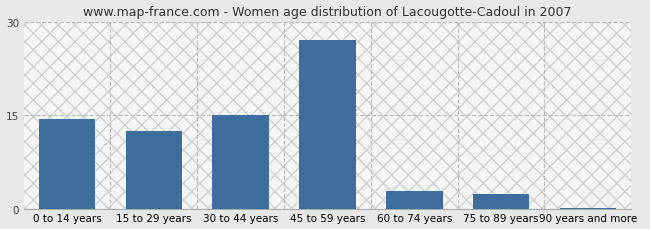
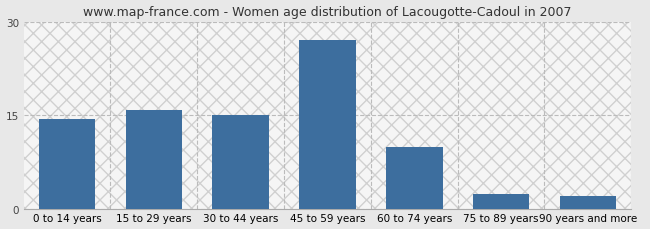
15 to 29 years: 12.5 -> 15.8
60 to 74 years: 3.0 -> 10.0
90 years and more: 0.2 -> 2.2
